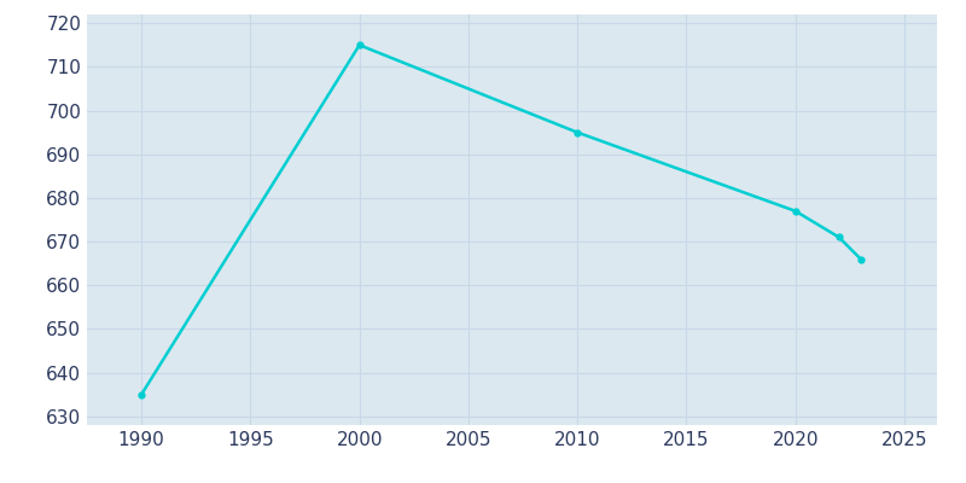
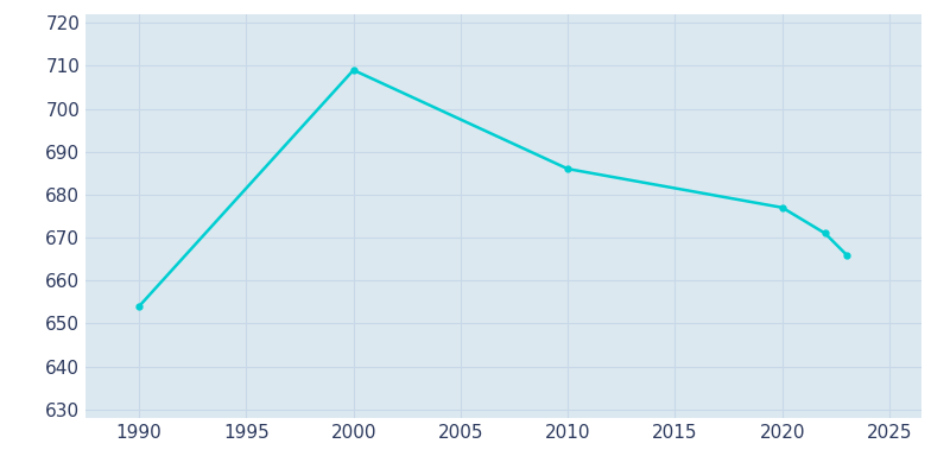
1990: 635 -> 654
2000: 715 -> 709
2010: 695 -> 686
